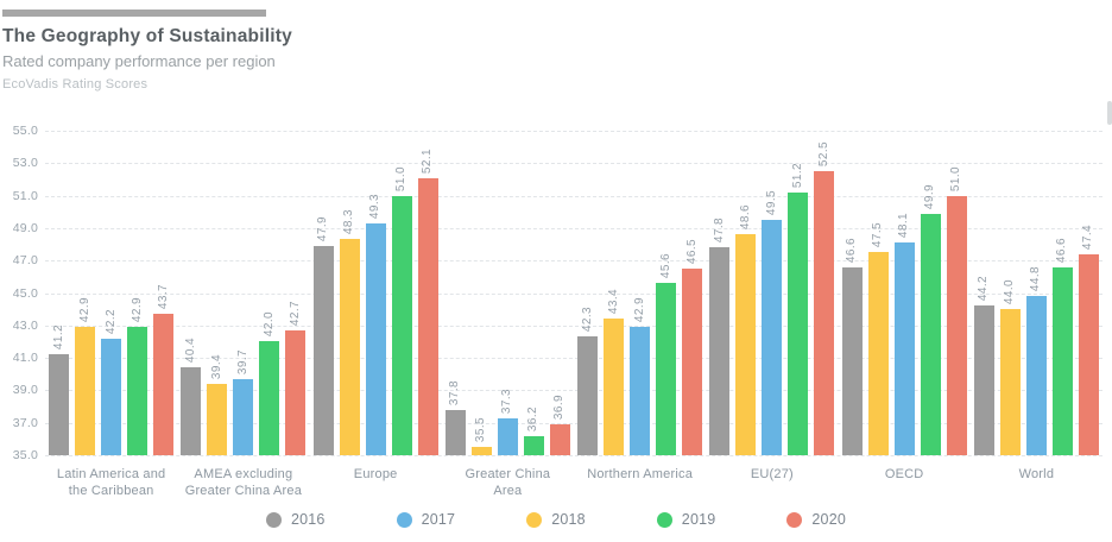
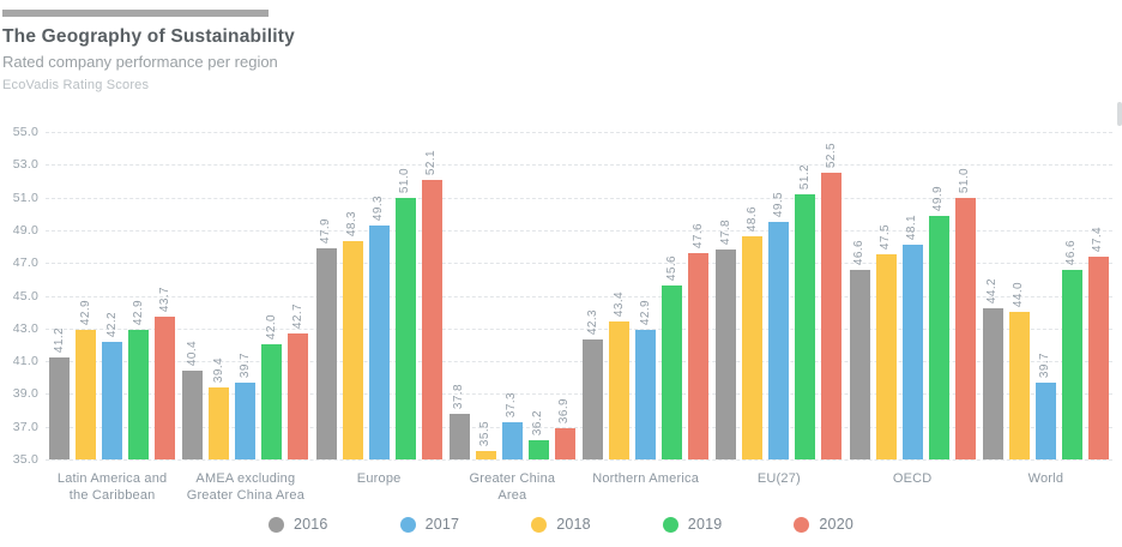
2020/Northern America: 46.5 -> 47.6
2017/World: 44.8 -> 39.7
